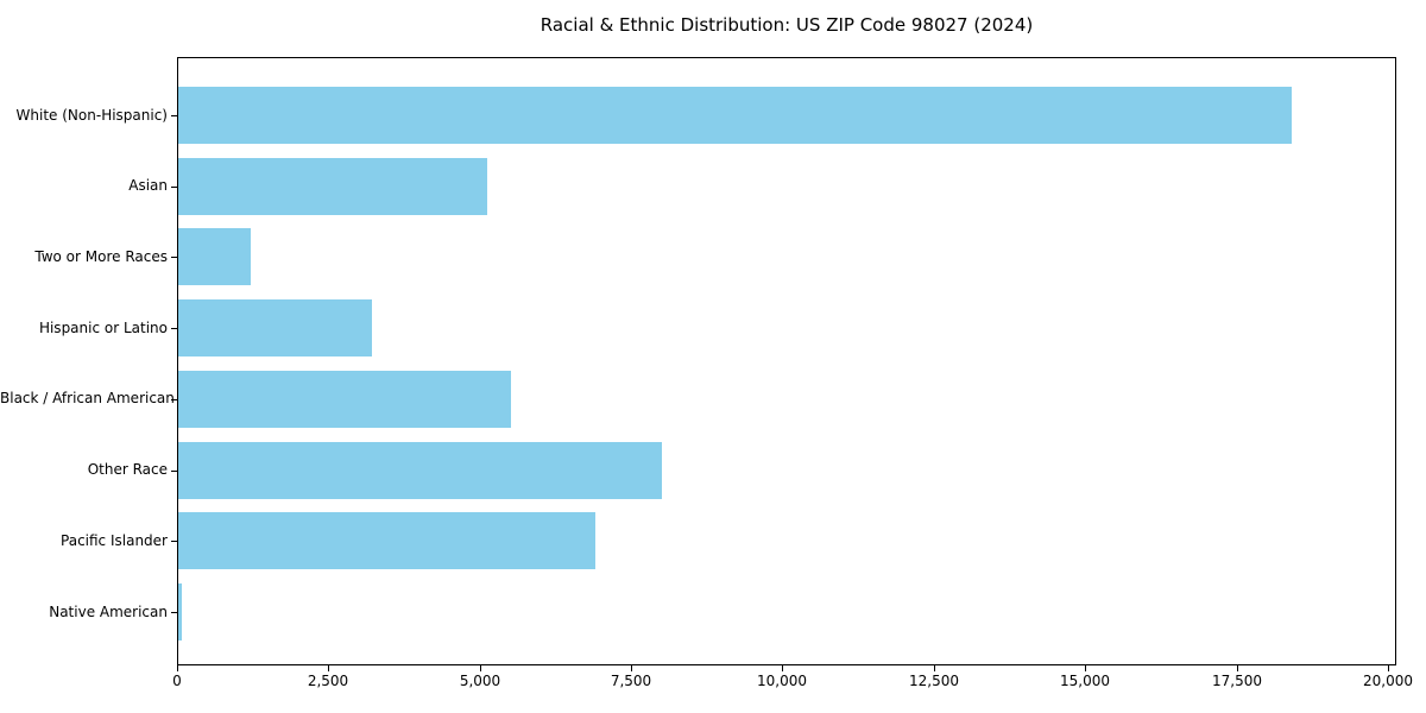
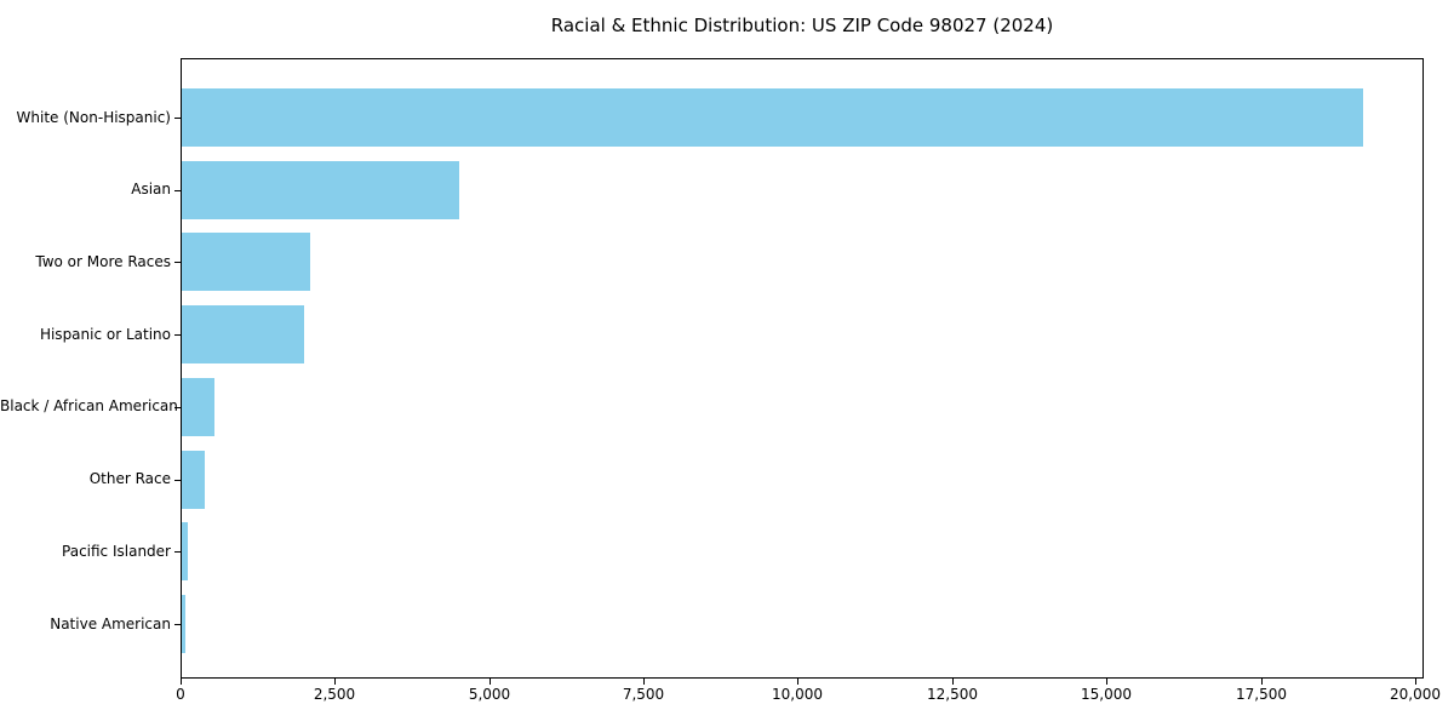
White (Non-Hispanic): 18400 -> 19200
Asian: 5100 -> 4500
Two or More Races: 1200 -> 2100
Hispanic or Latino: 3200 -> 2000
Black / African American: 5500 -> 500
Other Race: 8000 -> 400
Pacific Islander: 6900 -> 100
